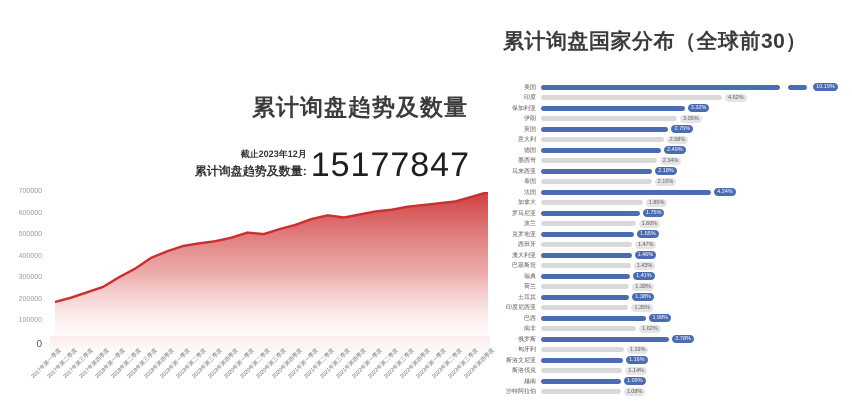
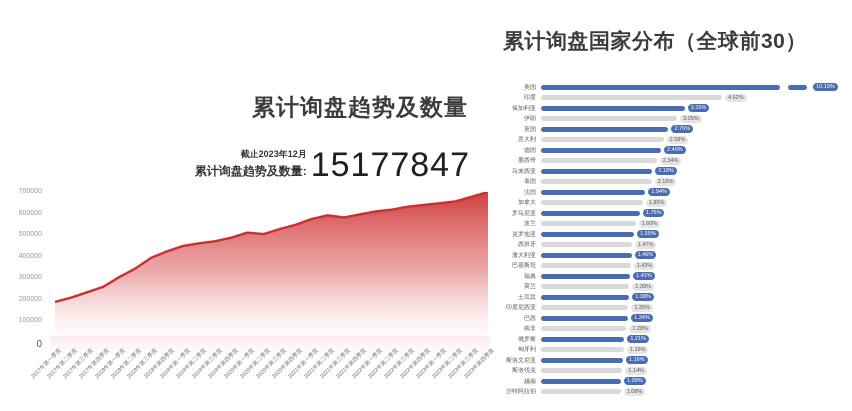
累计询盘国家分布（全球前30）/法国: 4.24% -> 1.94%
累计询盘国家分布（全球前30）/巴西: 1.98% -> 1.34%
累计询盘国家分布（全球前30）/南非: 1.62% -> 1.28%
累计询盘国家分布（全球前30）/俄罗斯: 2.78% -> 1.21%
